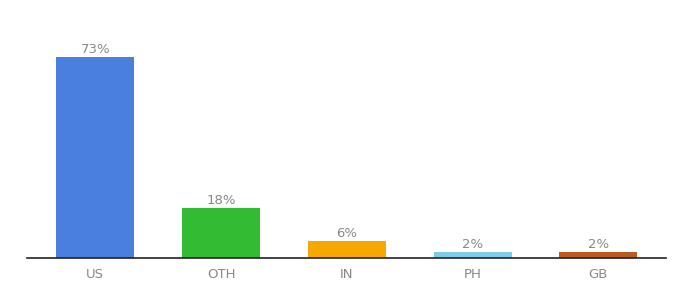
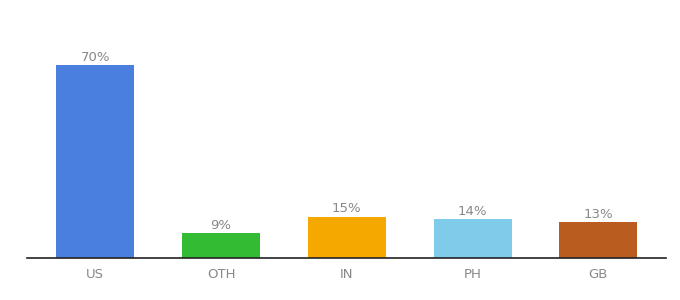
US: 73% -> 70%
OTH: 18% -> 9%
IN: 6% -> 15%
PH: 2% -> 14%
GB: 2% -> 13%
